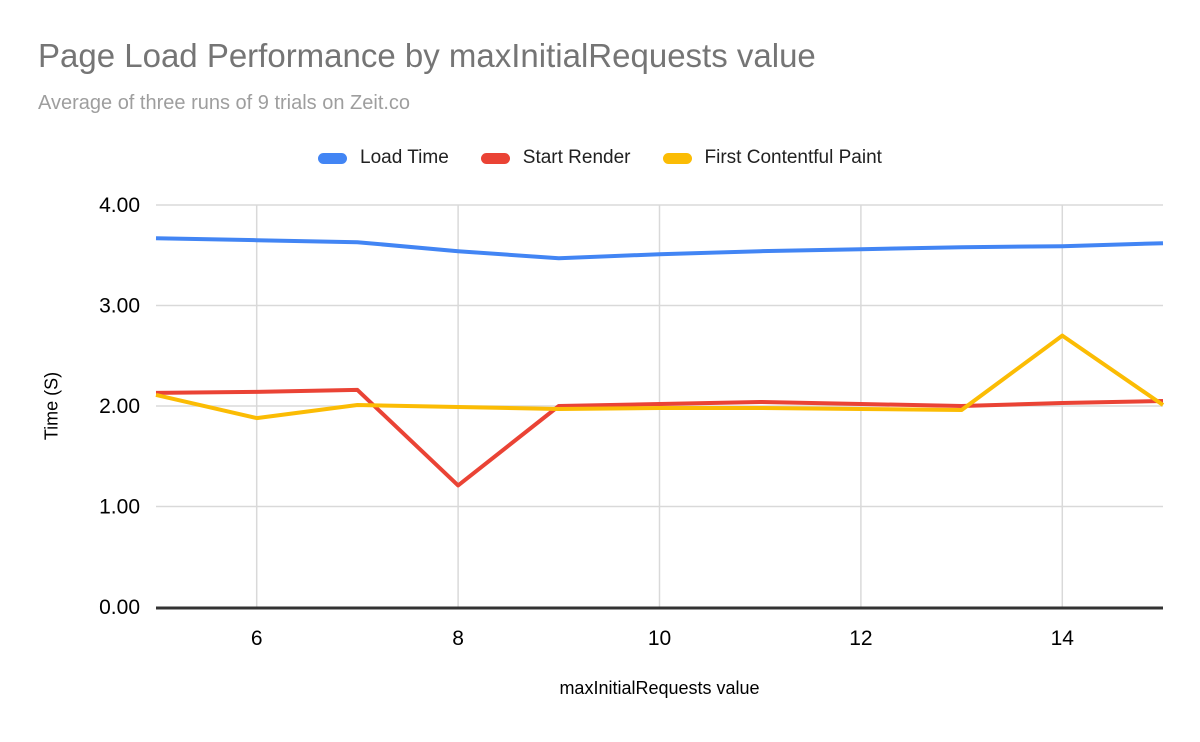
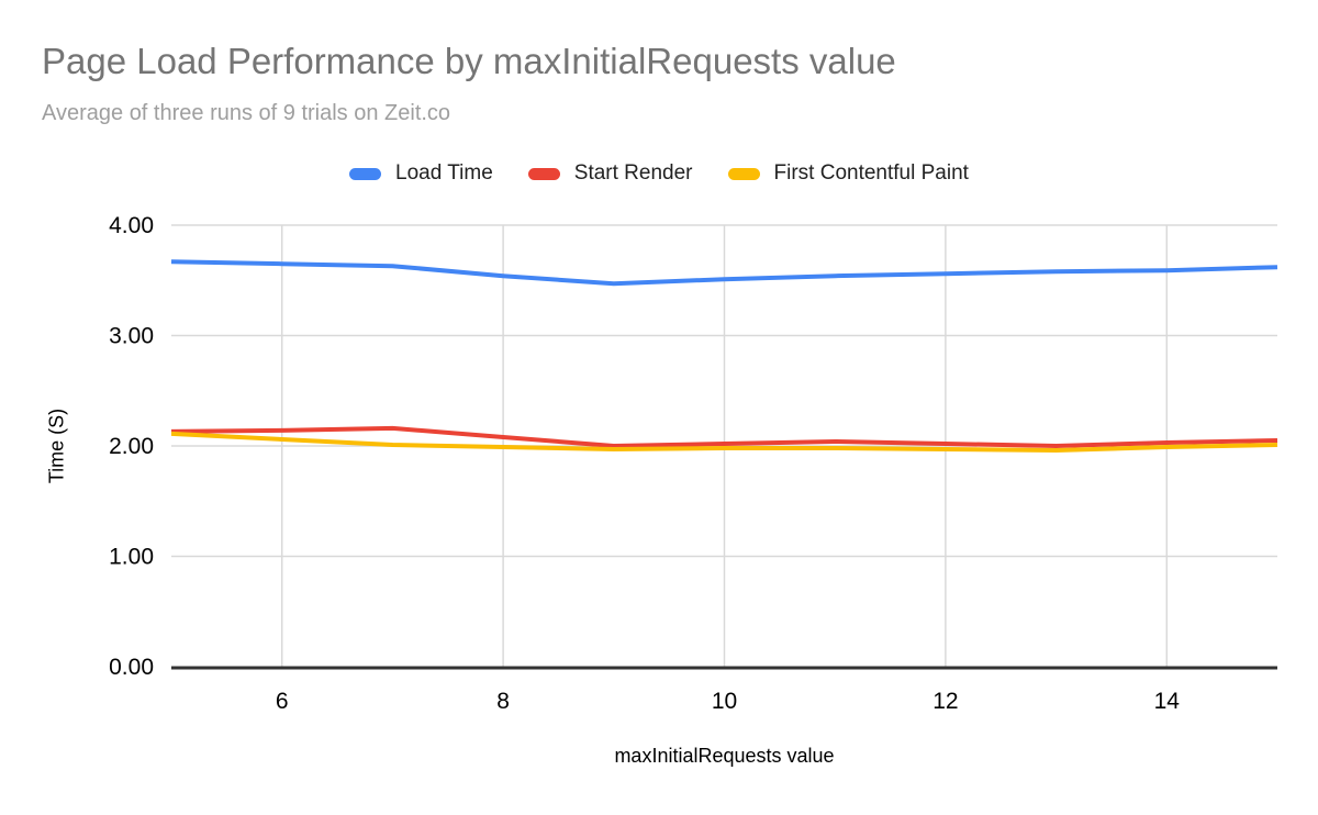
First Contentful Paint/6: 1.88 -> 2.06
Start Render/8: 1.21 -> 2.08
First Contentful Paint/14: 2.70 -> 1.99
